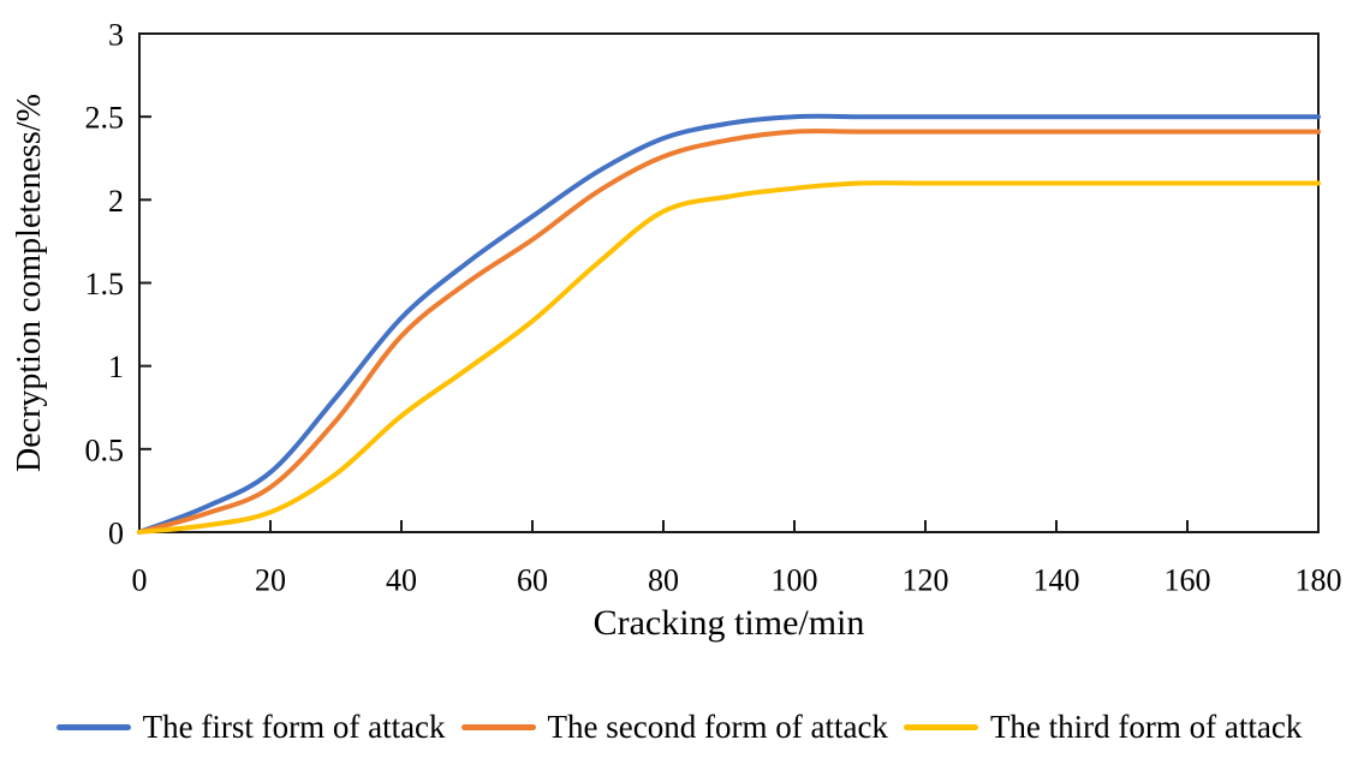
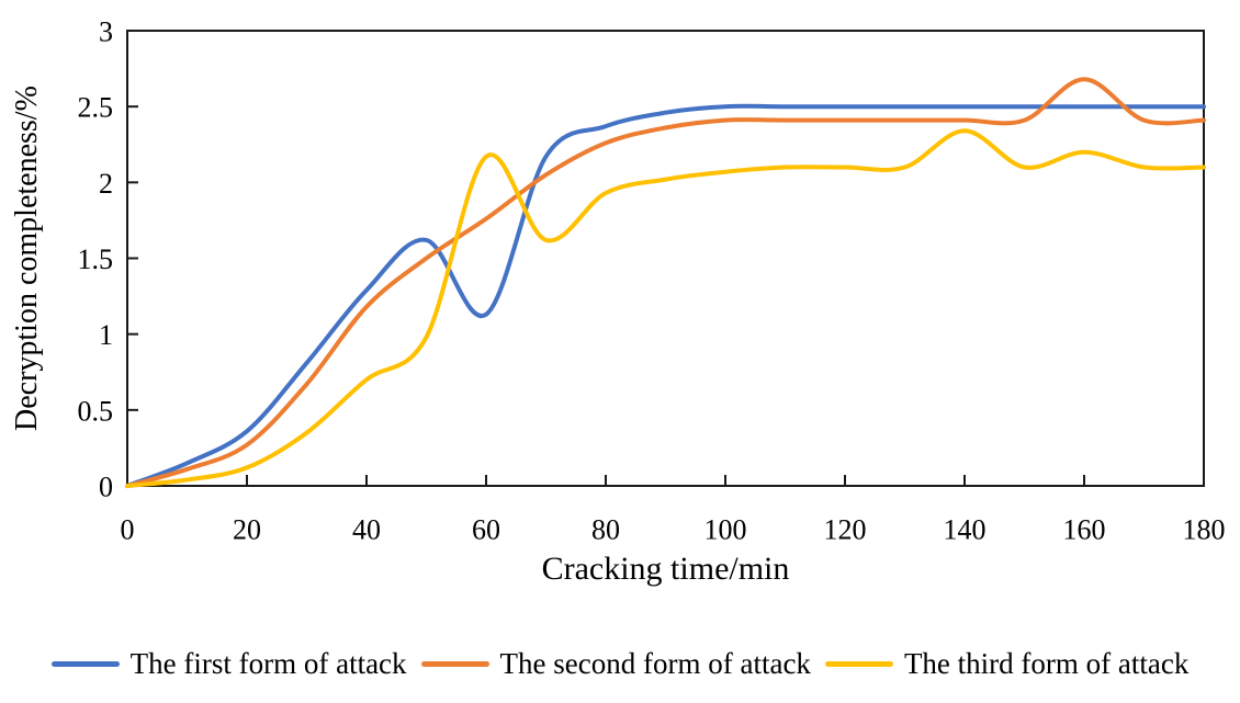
The first form of attack/60: 1.90 -> 1.13
The third form of attack/60: 1.27 -> 2.17
The third form of attack/140: 2.10 -> 2.34
The second form of attack/160: 2.41 -> 2.68
The third form of attack/160: 2.10 -> 2.20
